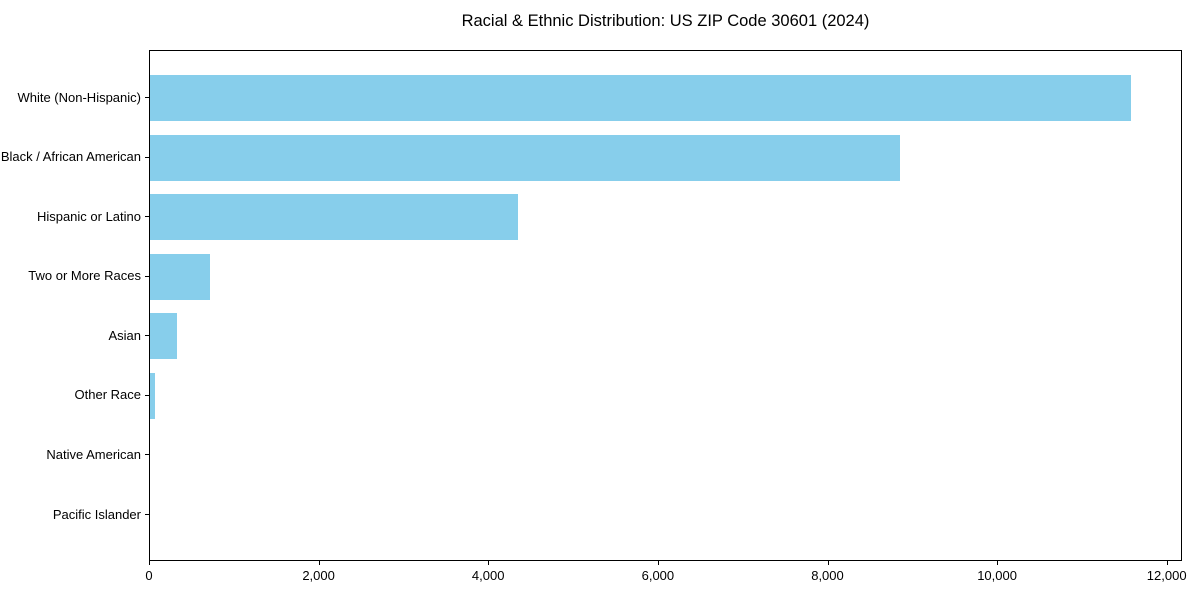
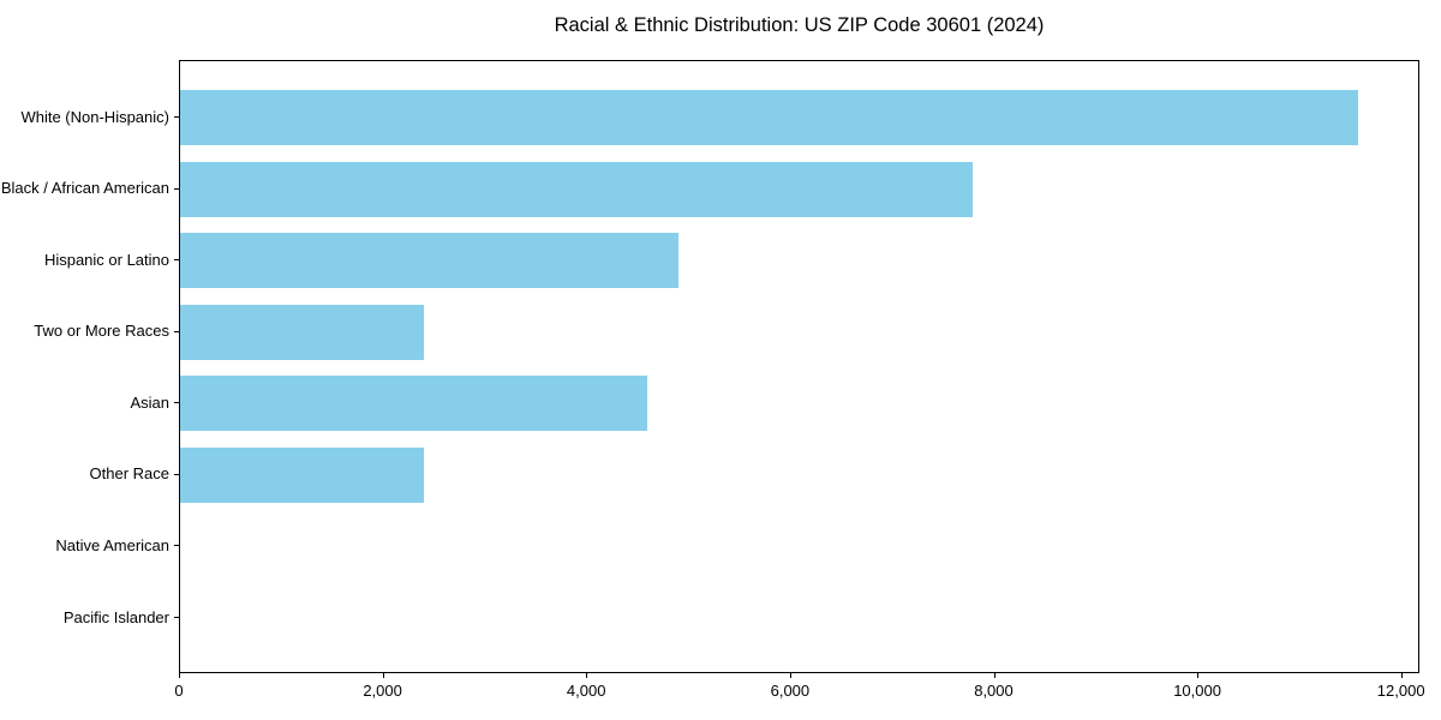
Black / African American: 8900 -> 7800
Hispanic or Latino: 4400 -> 4900
Two or More Races: 700 -> 2400
Asian: 300 -> 4600
Other Race: 100 -> 2400
